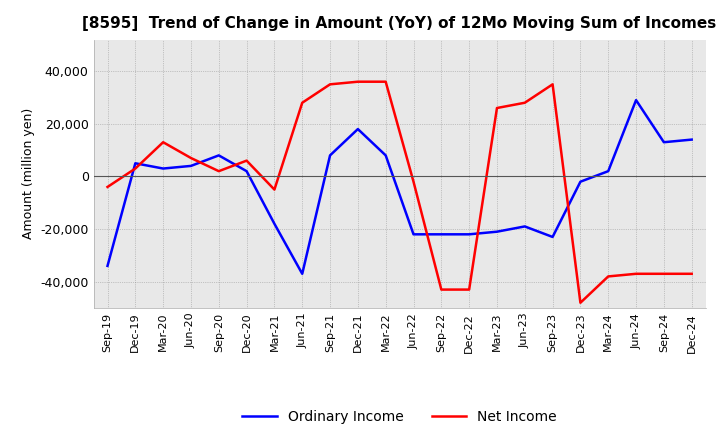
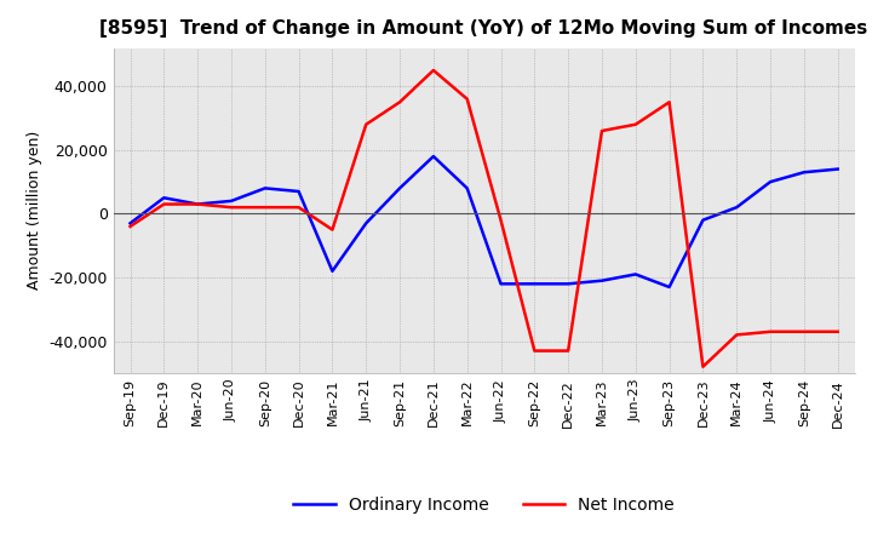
Ordinary Income/Sep-19: -34,000 -> -3,000
Net Income/Mar-20: 13,000 -> 3,000
Net Income/Jun-20: 7,000 -> 2,000
Ordinary Income/Dec-20: 2,000 -> 7,000
Net Income/Dec-20: 6,000 -> 2,000
Ordinary Income/Jun-21: -37,000 -> -3,000
Net Income/Dec-21: 36,000 -> 45,000
Ordinary Income/Jun-24: 29,000 -> 10,000
